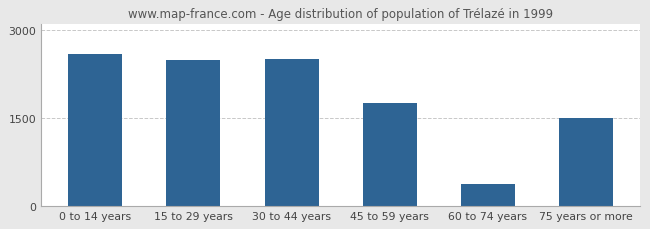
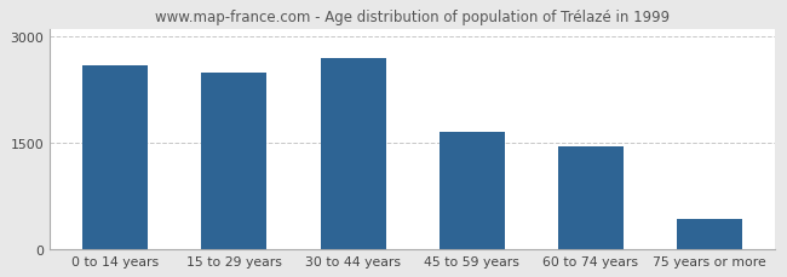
30 to 44 years: 2500 -> 2700
45 to 59 years: 1760 -> 1650
60 to 74 years: 380 -> 1440
75 years or more: 1500 -> 430
